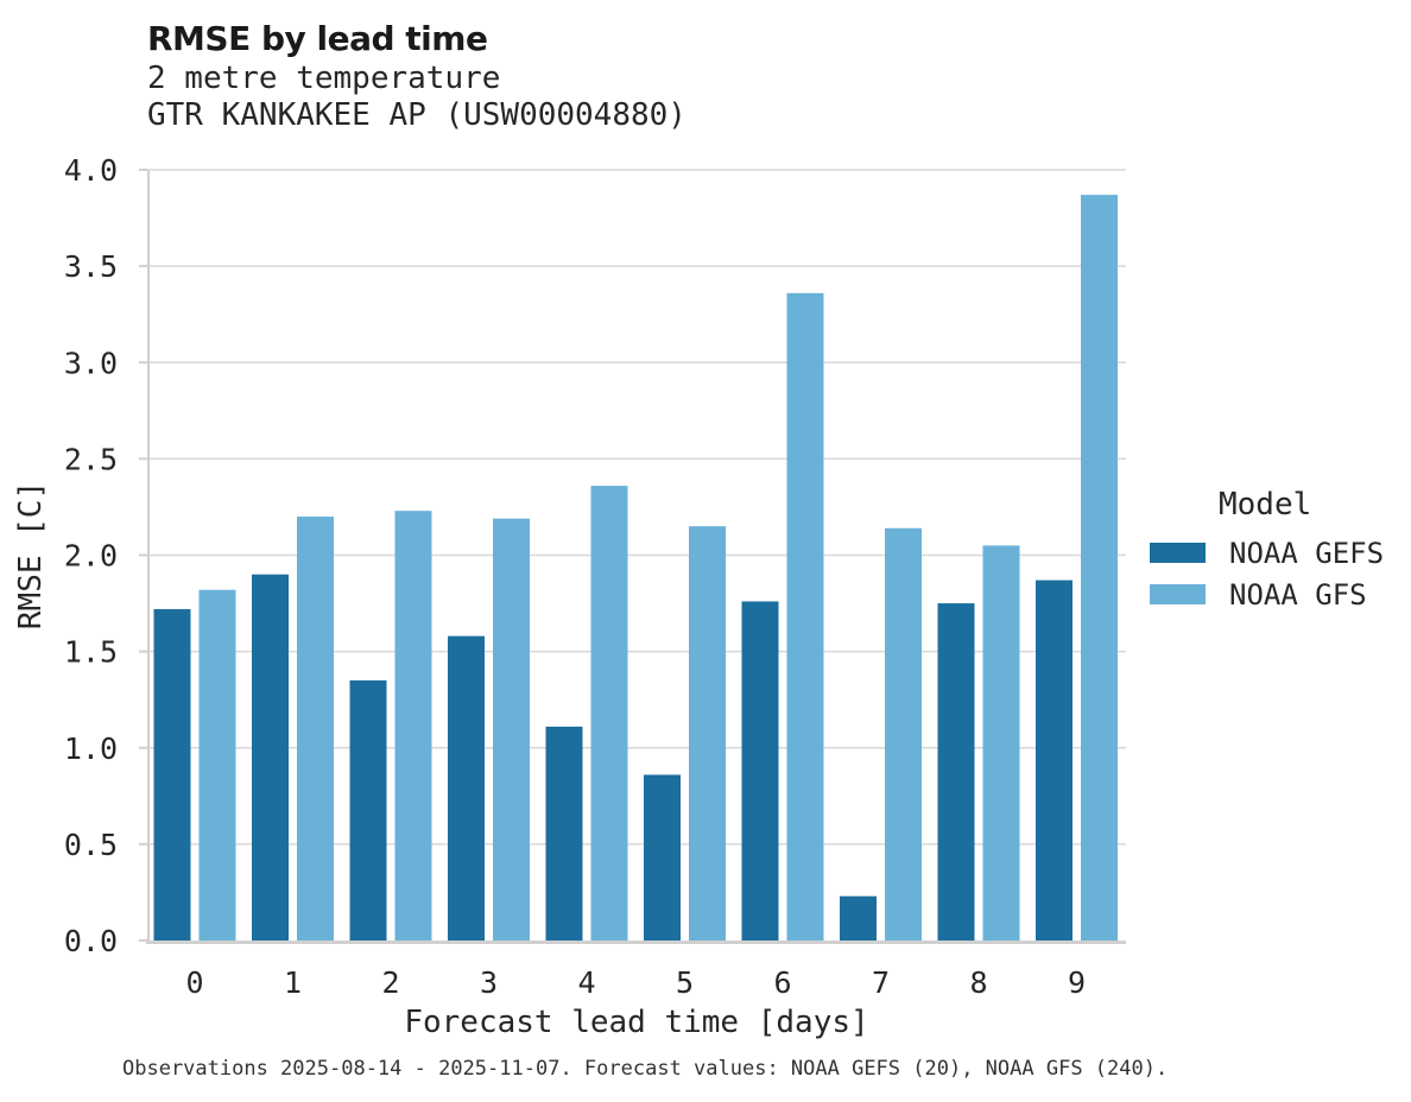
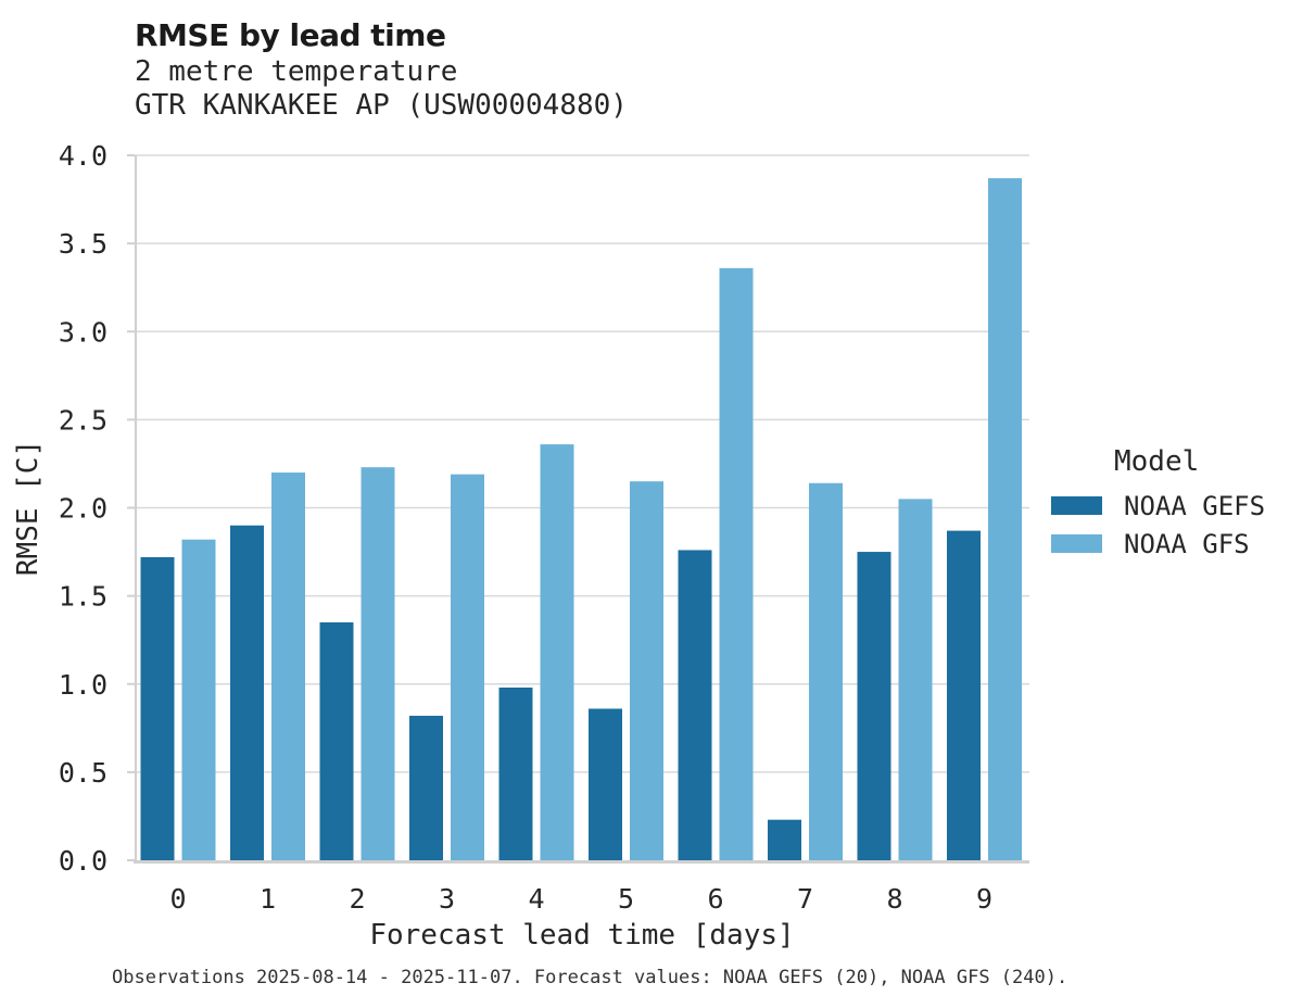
NOAA GEFS/3: 1.58 -> 0.82
NOAA GEFS/4: 1.11 -> 0.98
